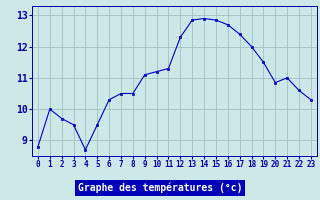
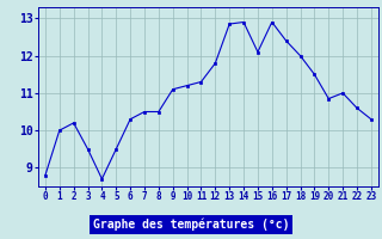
2: 9.70 -> 10.20
12: 12.30 -> 11.80
15: 12.85 -> 12.10
16: 12.70 -> 12.90
